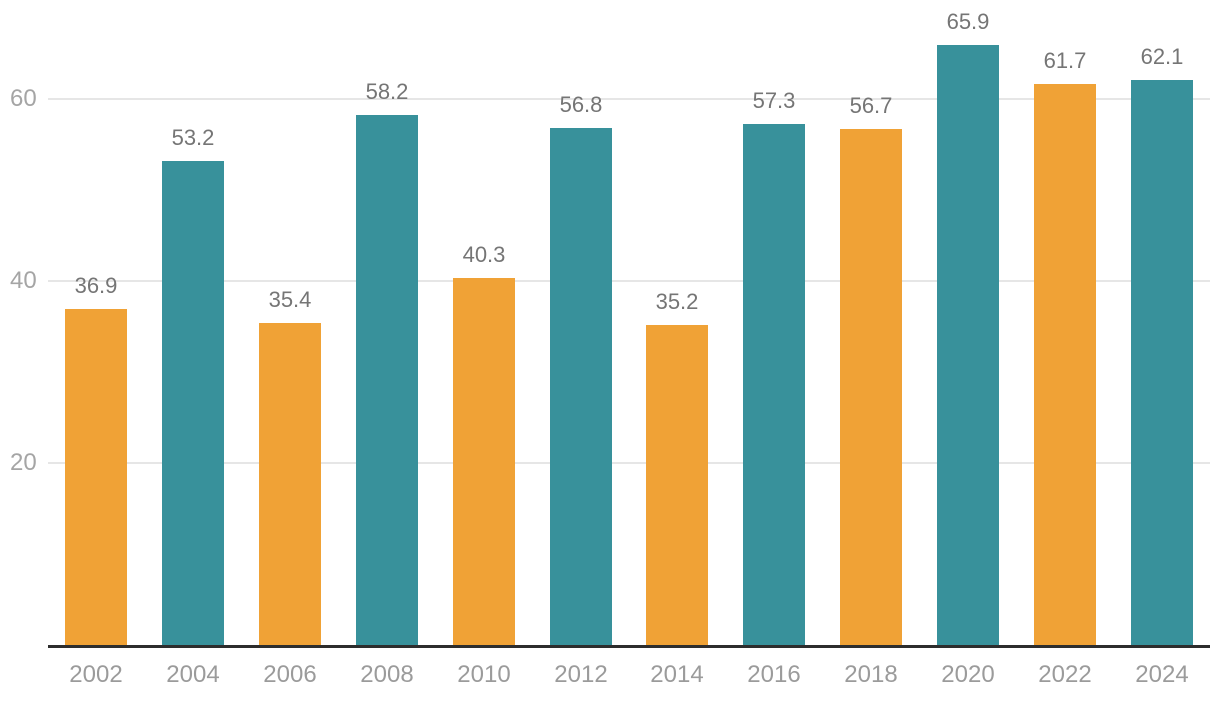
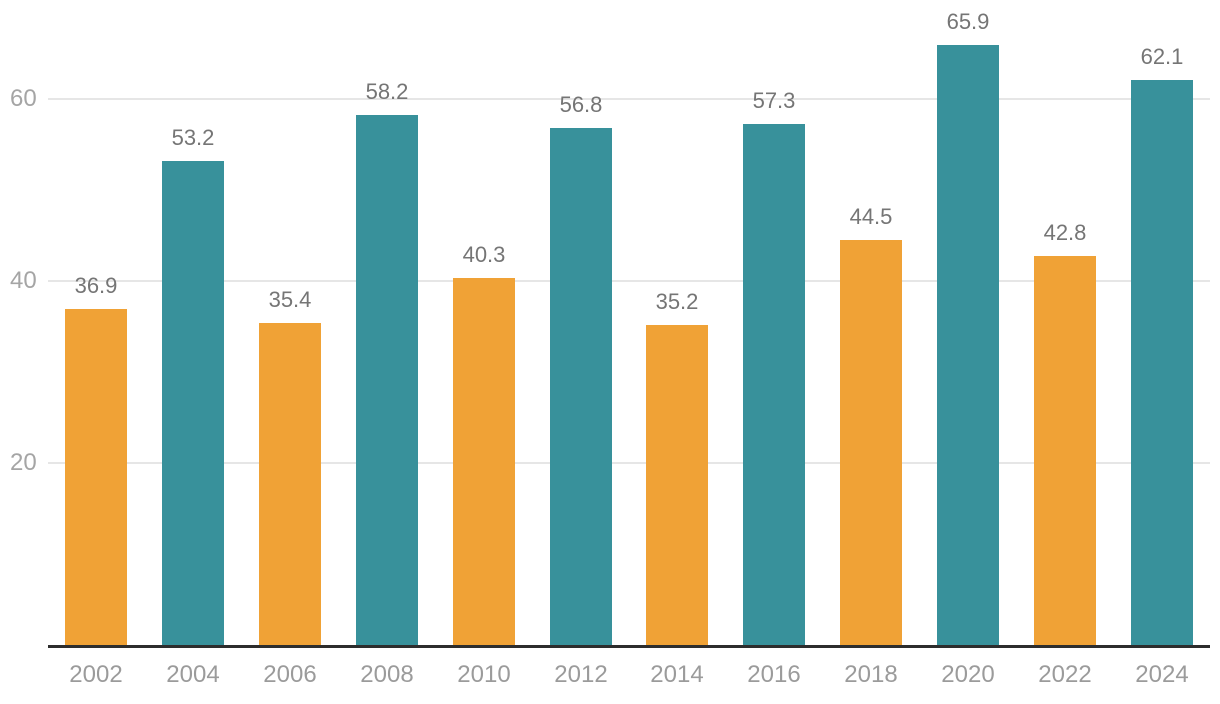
2018: 56.7 -> 44.5
2022: 61.7 -> 42.8
